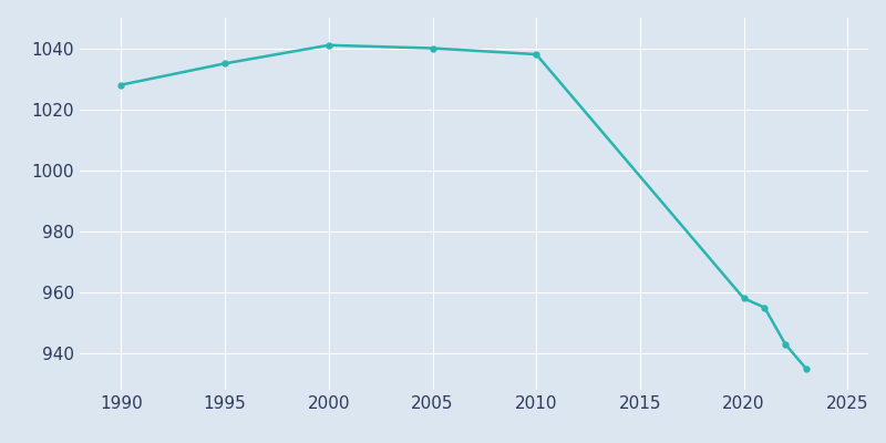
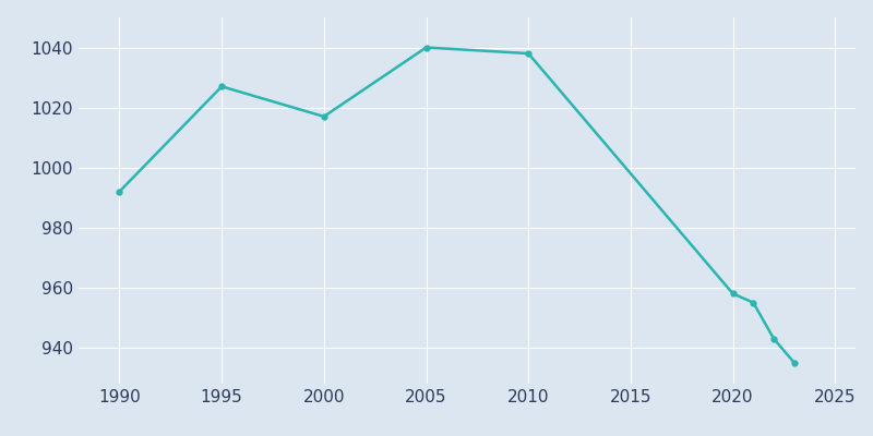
1990: 1028 -> 992
1995: 1035 -> 1027
2000: 1041 -> 1017
